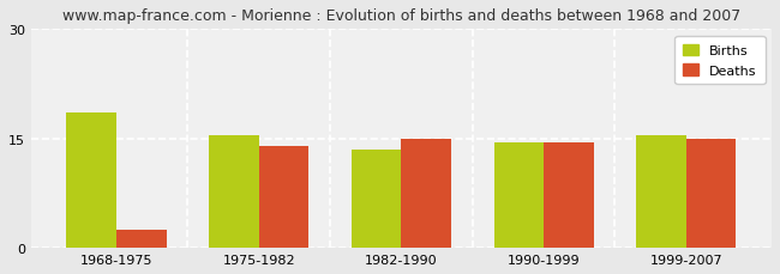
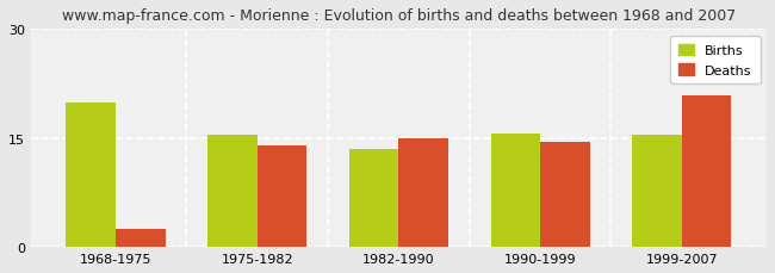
Births/1968-1975: 18.5 -> 19.8
Births/1990-1999: 14.5 -> 15.6
Deaths/1999-2007: 15.0 -> 20.8
